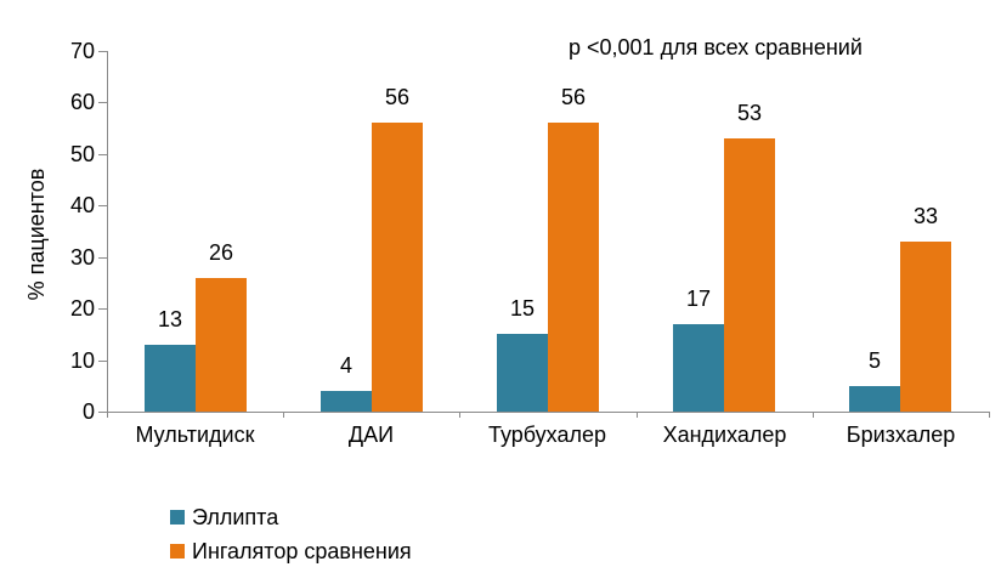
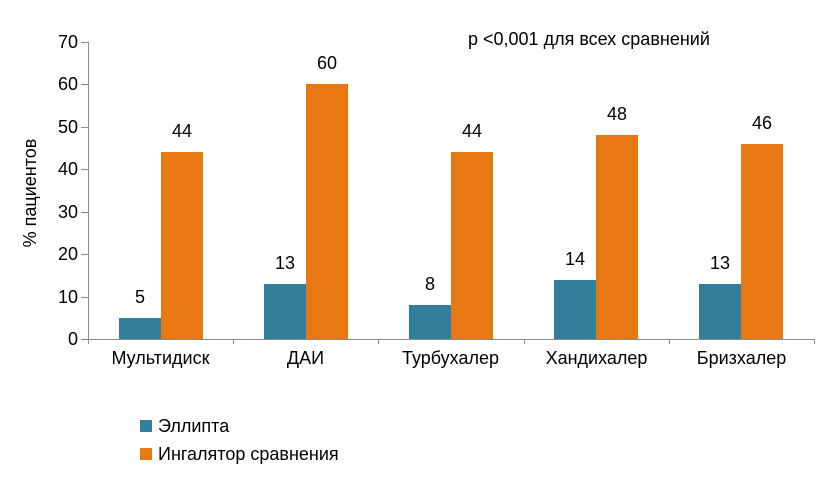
Эллипта/Мультидиск: 13 -> 5
Ингалятор сравнения/Мультидиск: 26 -> 44
Эллипта/ДАИ: 4 -> 13
Ингалятор сравнения/ДАИ: 56 -> 60
Эллипта/Турбухалер: 15 -> 8
Ингалятор сравнения/Турбухалер: 56 -> 44
Эллипта/Хандихалер: 17 -> 14
Ингалятор сравнения/Хандихалер: 53 -> 48
Эллипта/Бризхалер: 5 -> 13
Ингалятор сравнения/Бризхалер: 33 -> 46
